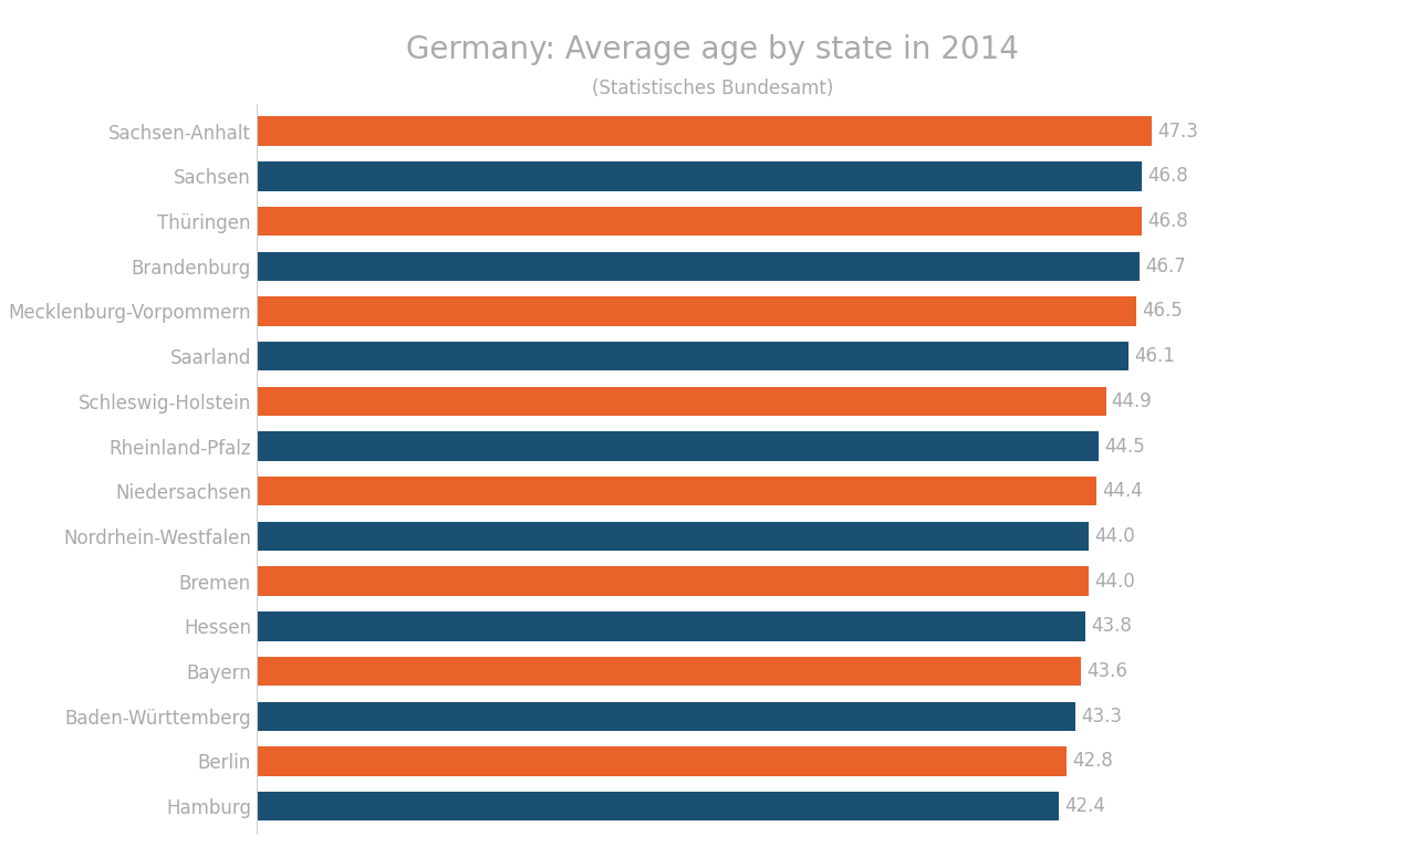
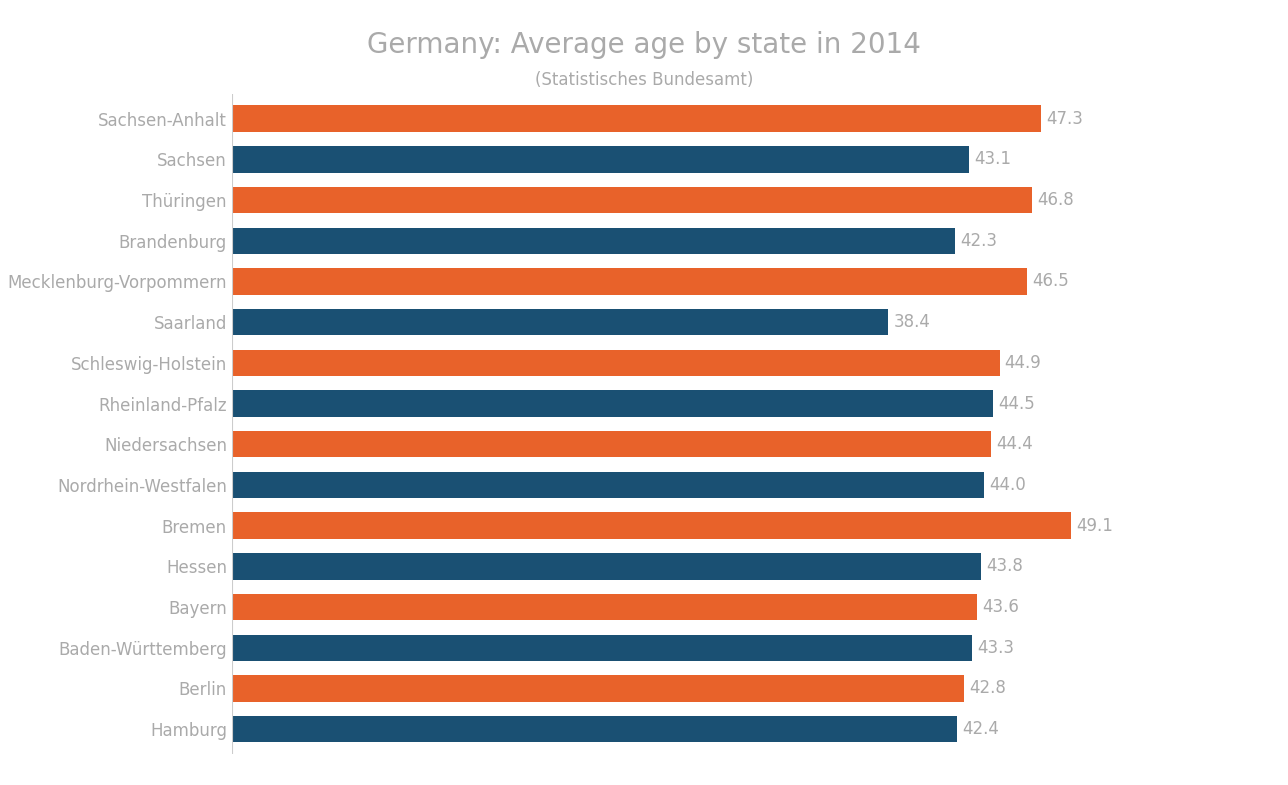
Sachsen: 46.8 -> 43.1
Brandenburg: 46.7 -> 42.3
Saarland: 46.1 -> 38.4
Bremen: 44.0 -> 49.1
